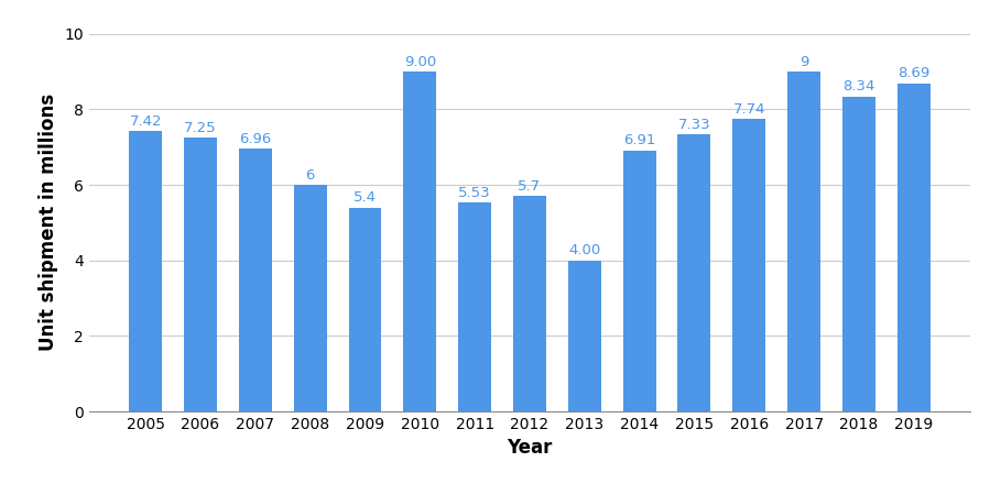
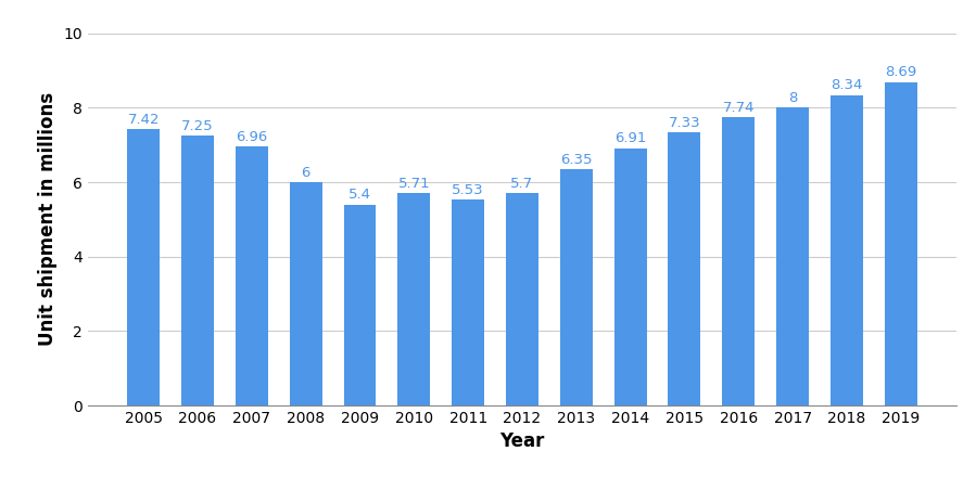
2010: 9.00 -> 5.71
2013: 4.00 -> 6.35
2017: 9 -> 8
